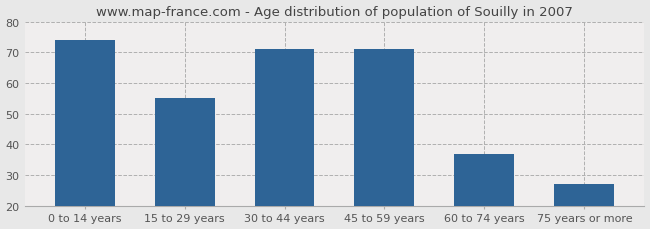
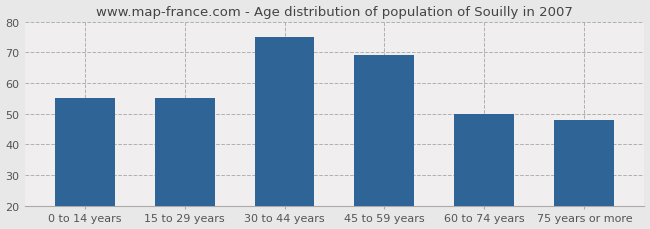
0 to 14 years: 74 -> 55
30 to 44 years: 71 -> 75
45 to 59 years: 71 -> 69
60 to 74 years: 37 -> 50
75 years or more: 27 -> 48
